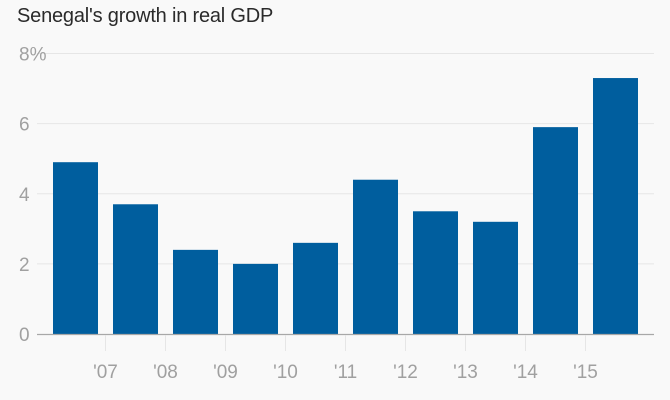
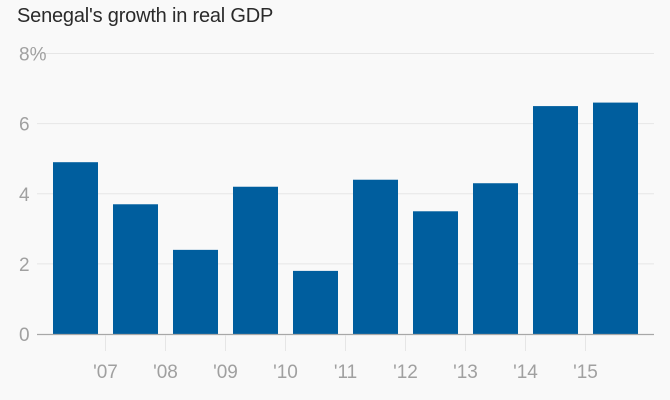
'09: 2.0% -> 4.2%
'10: 2.6% -> 1.8%
'13: 3.2% -> 4.3%
'14: 5.9% -> 6.5%
'15: 7.3% -> 6.6%
